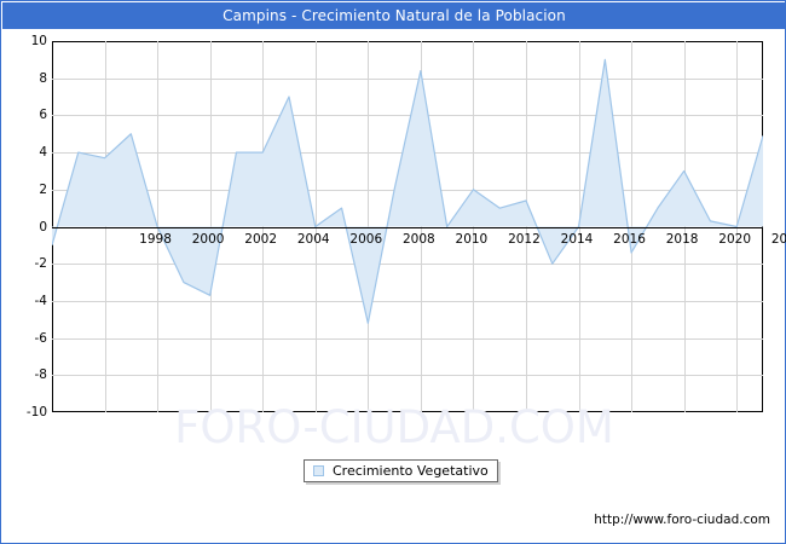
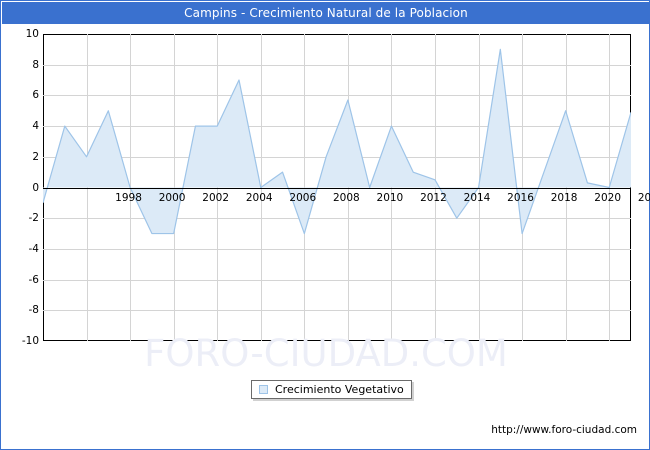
1998: 3.7 -> 2.0
2002: -3.7 -> -3.0
2008: -5.2 -> -3.0
2010: 8.4 -> 5.7
2012: 2.0 -> 4.0
2014: 1.4 -> 0.5
2018: -1.4 -> -3.0
2020: 3.0 -> 5.0
